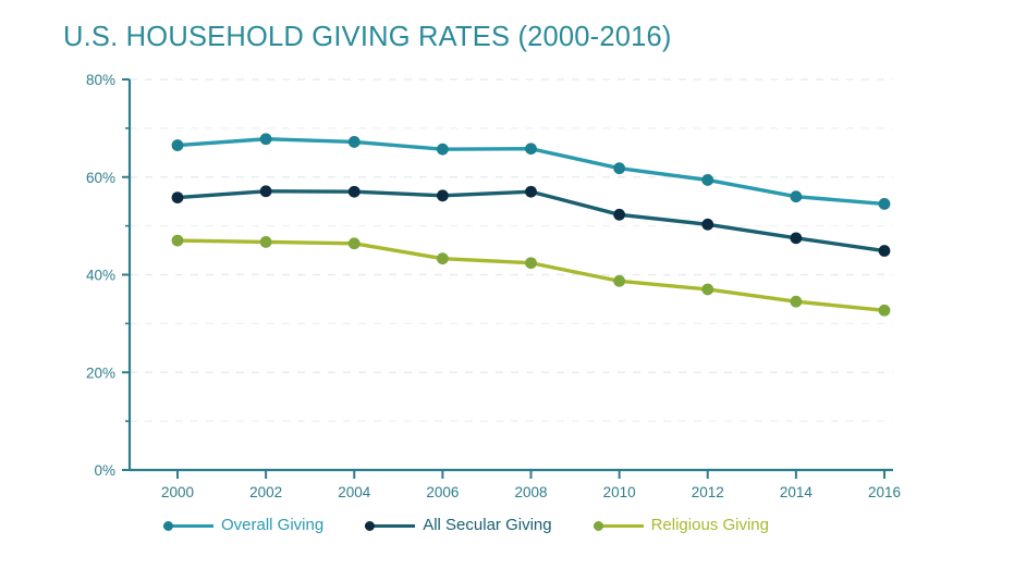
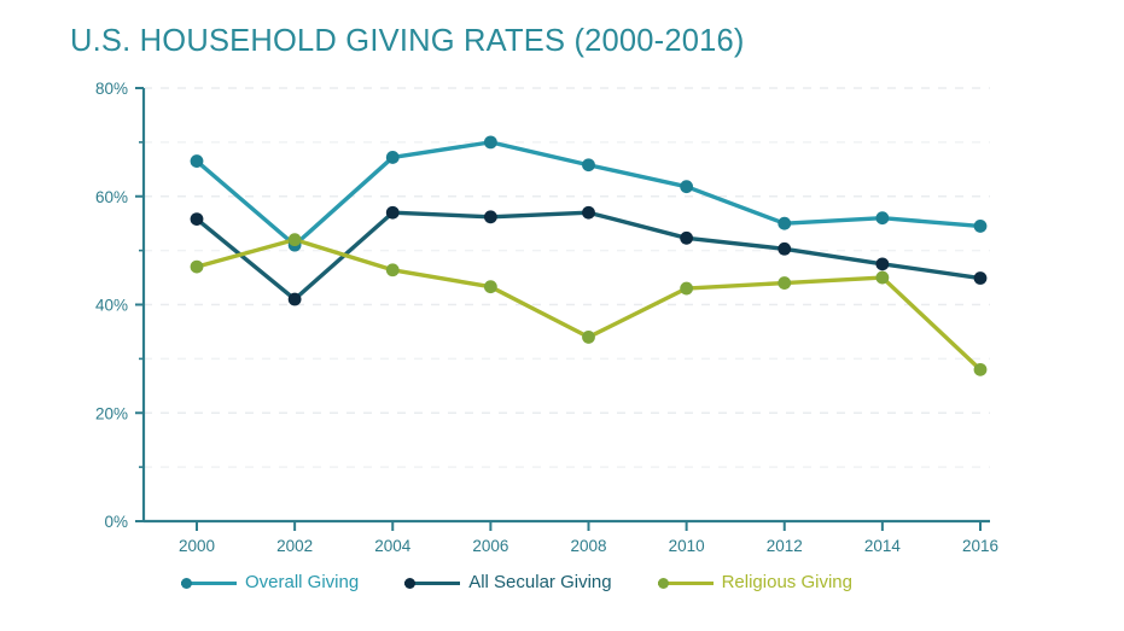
Overall Giving/2002: 68% -> 51%
All Secular Giving/2002: 57% -> 41%
Religious Giving/2002: 47% -> 52%
Overall Giving/2006: 66% -> 70%
Religious Giving/2008: 42% -> 34%
Religious Giving/2010: 39% -> 43%
Overall Giving/2012: 59% -> 55%
Religious Giving/2012: 37% -> 44%
Religious Giving/2014: 34% -> 45%
Religious Giving/2016: 33% -> 28%
